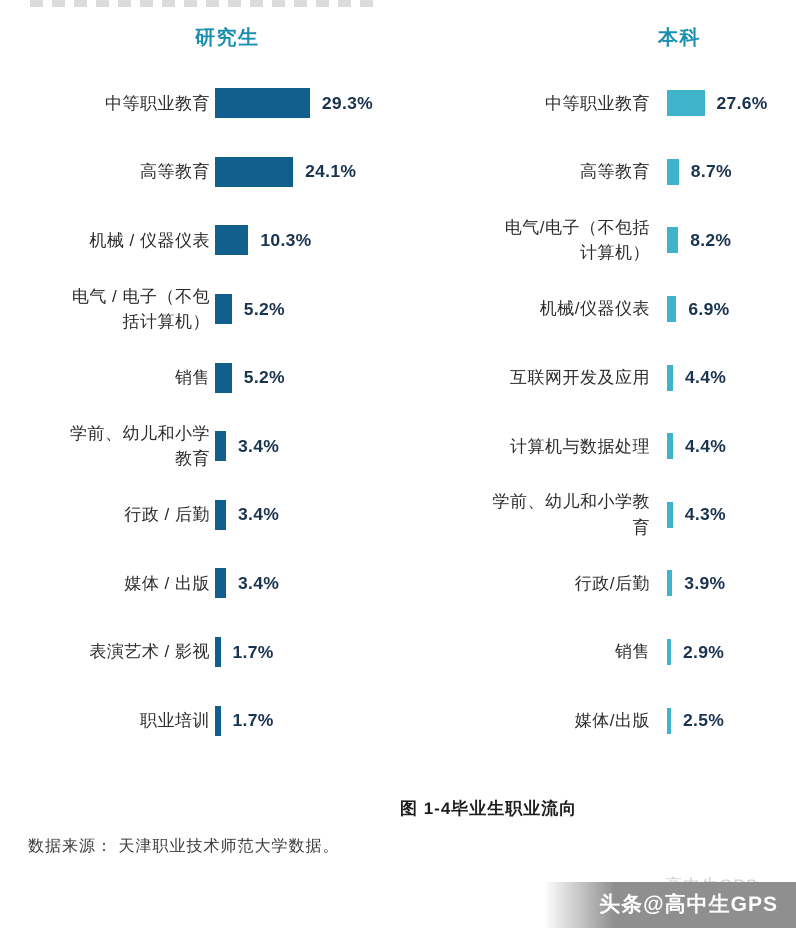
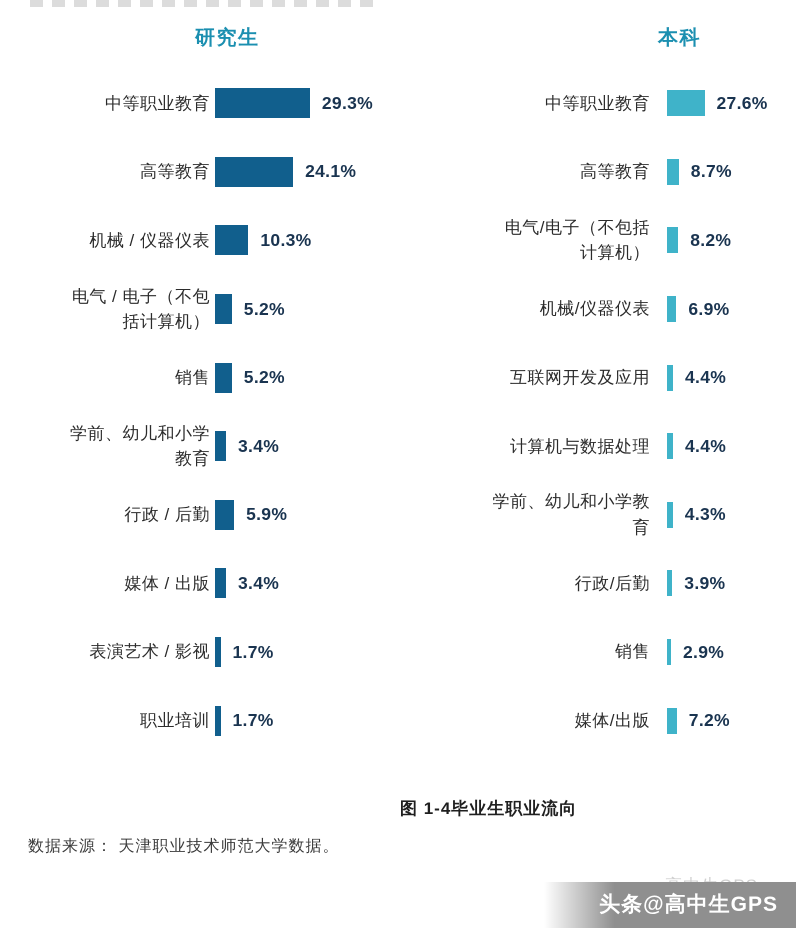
研究生/行政 / 后勤: 3.4% -> 5.9%
本科/媒体/出版: 2.5% -> 7.2%
